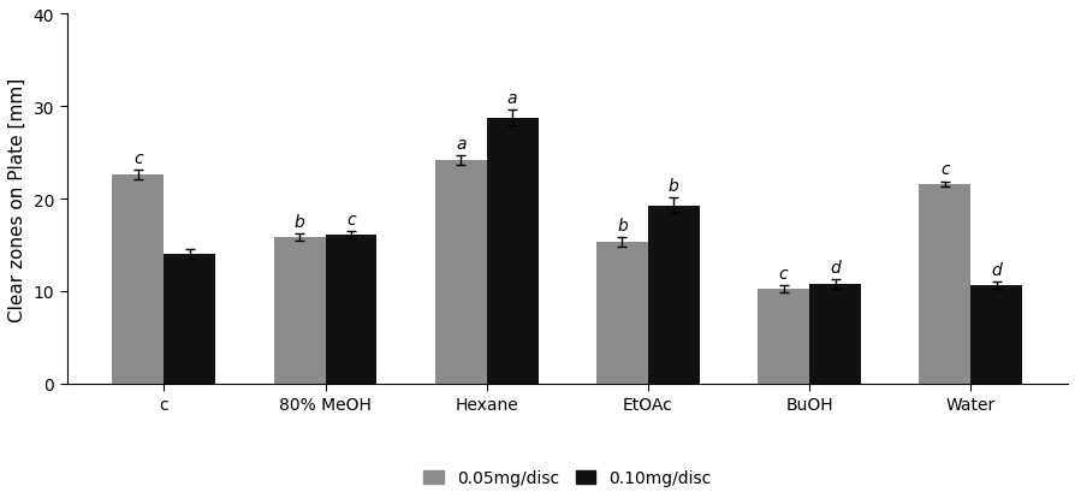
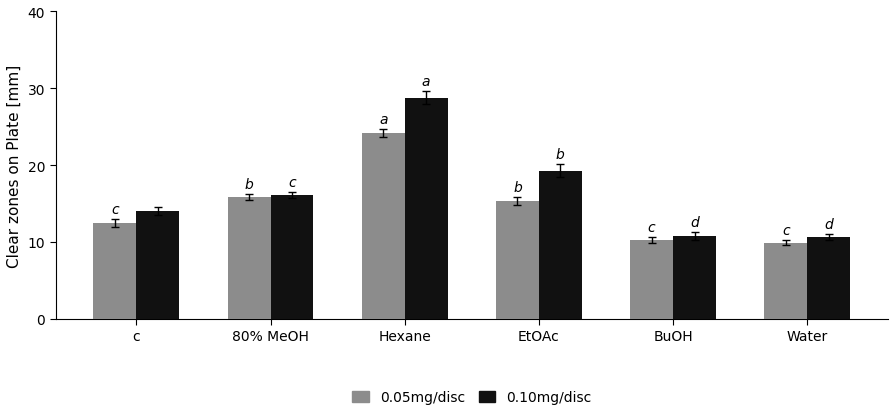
0.05mg/disc/c: 22.6 -> 12.5
0.05mg/disc/Water: 21.6 -> 9.9
